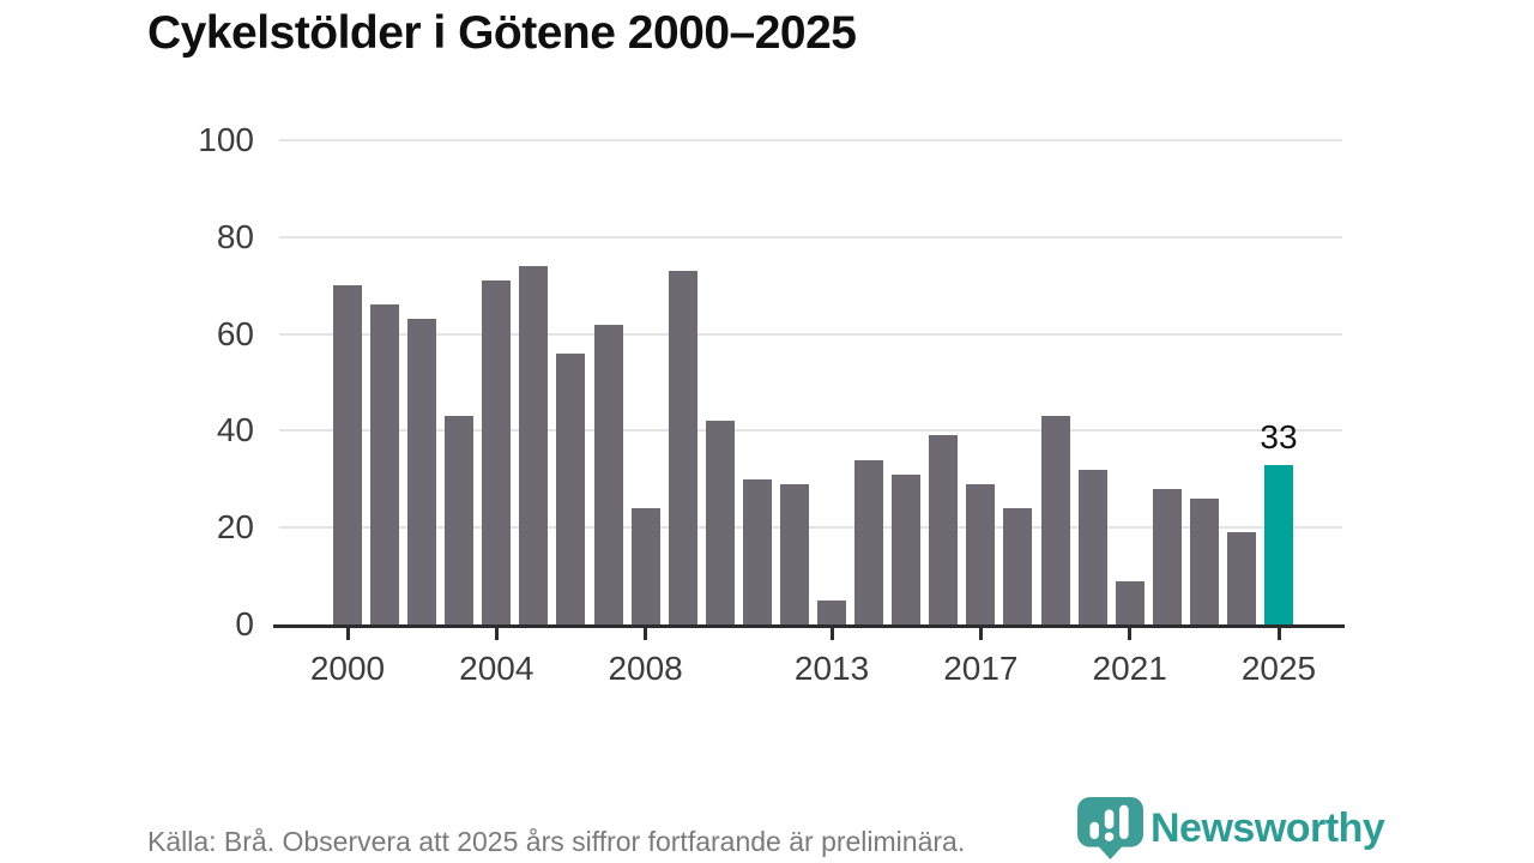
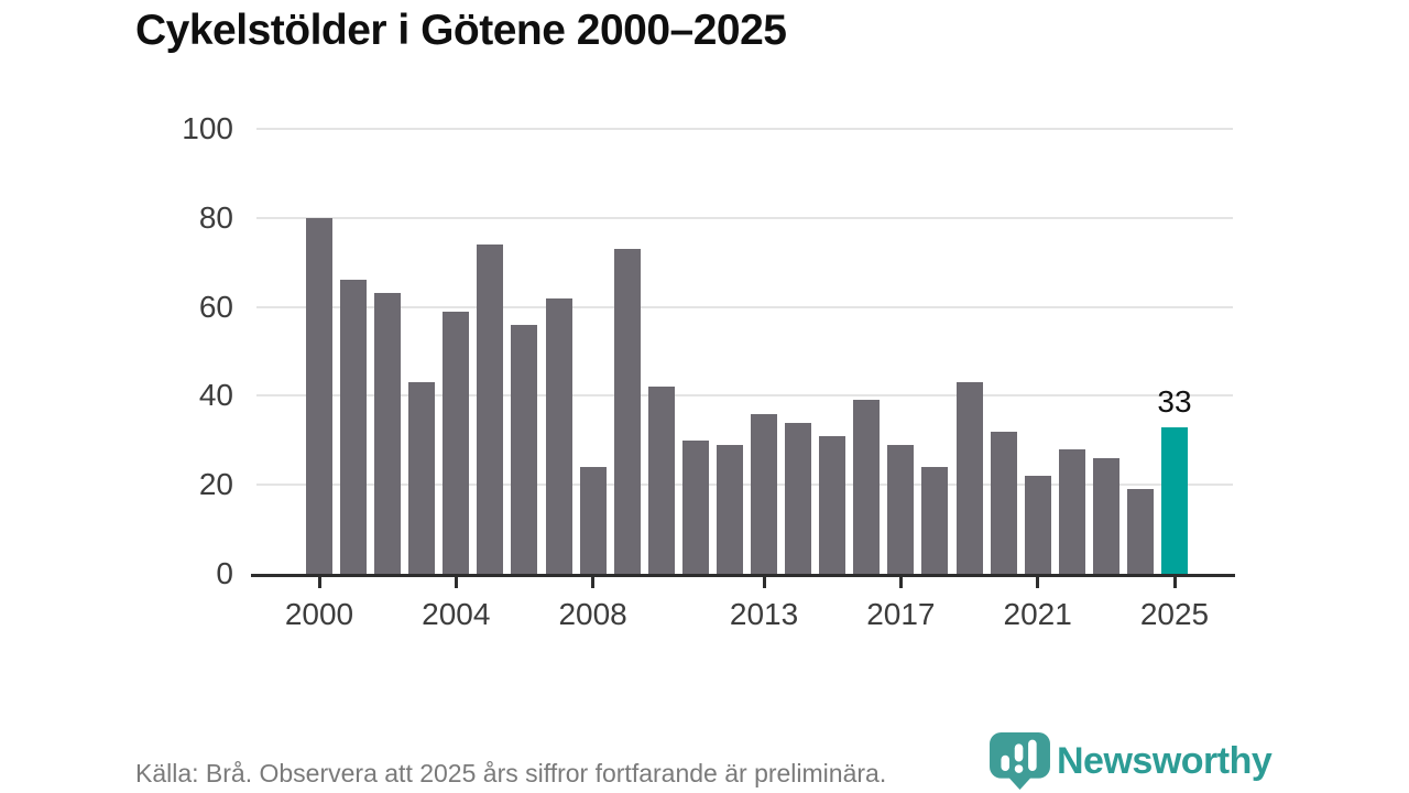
2000: 70 -> 80
2004: 71 -> 59
2013: 5 -> 36
2021: 9 -> 22
